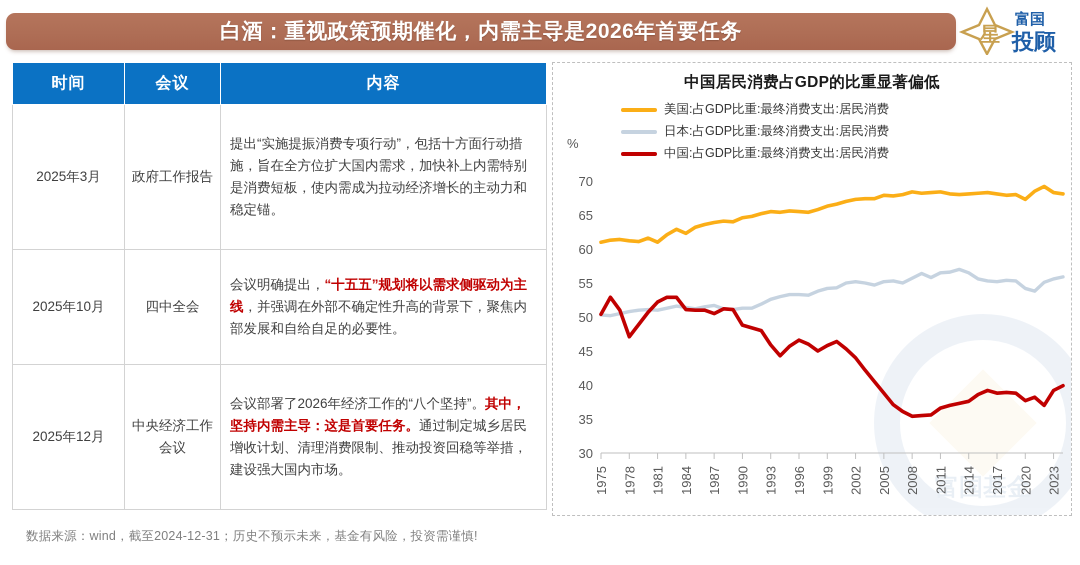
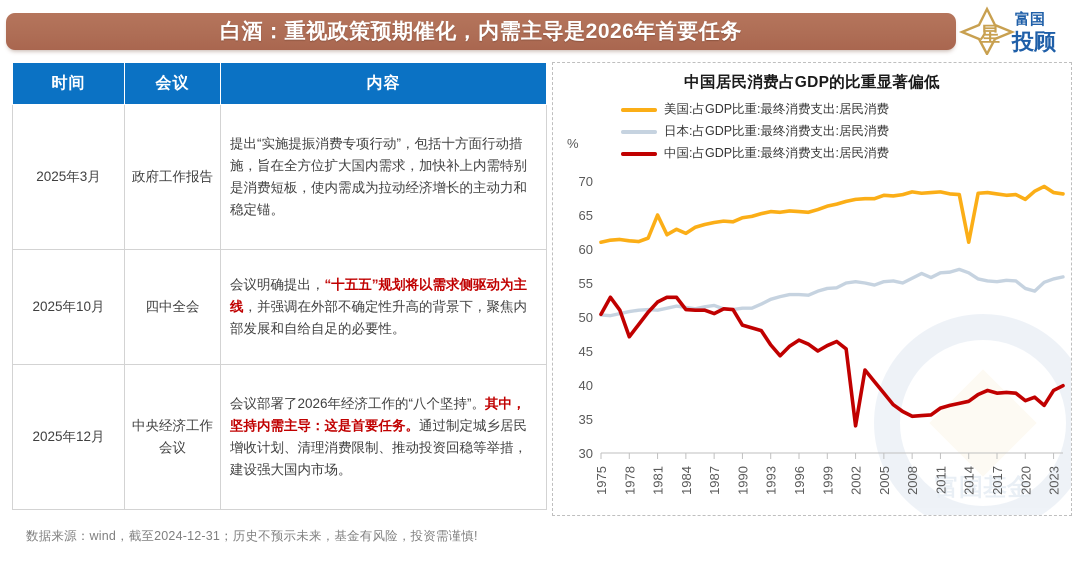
美国:占GDP比重:最终消费支出:居民消费/1981: 61 -> 65
中国:占GDP比重:最终消费支出:居民消费/2002: 44 -> 34
美国:占GDP比重:最终消费支出:居民消费/2014: 68 -> 61
